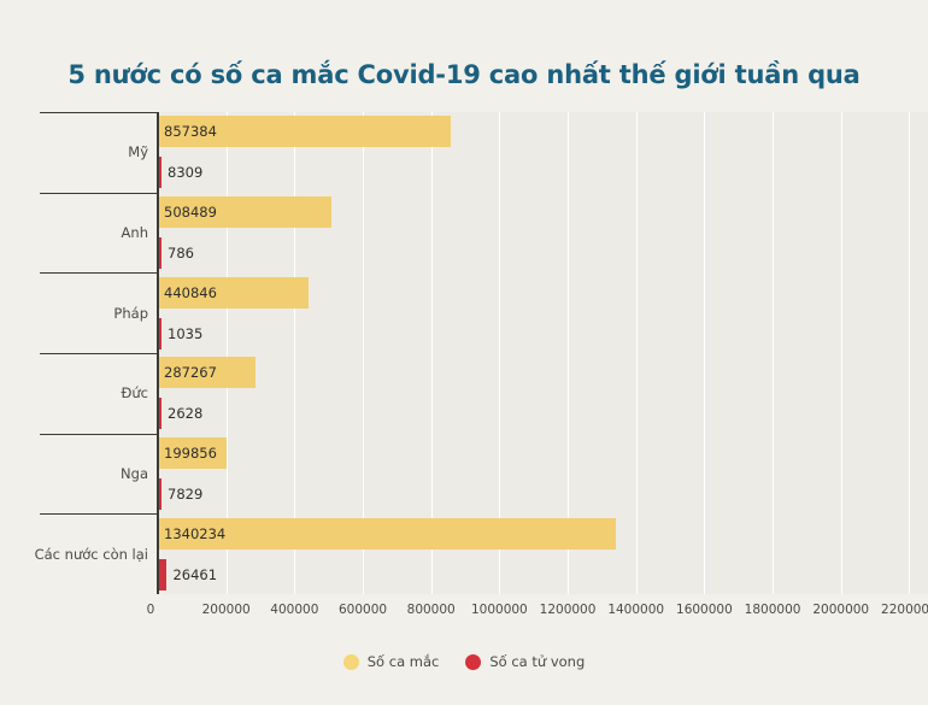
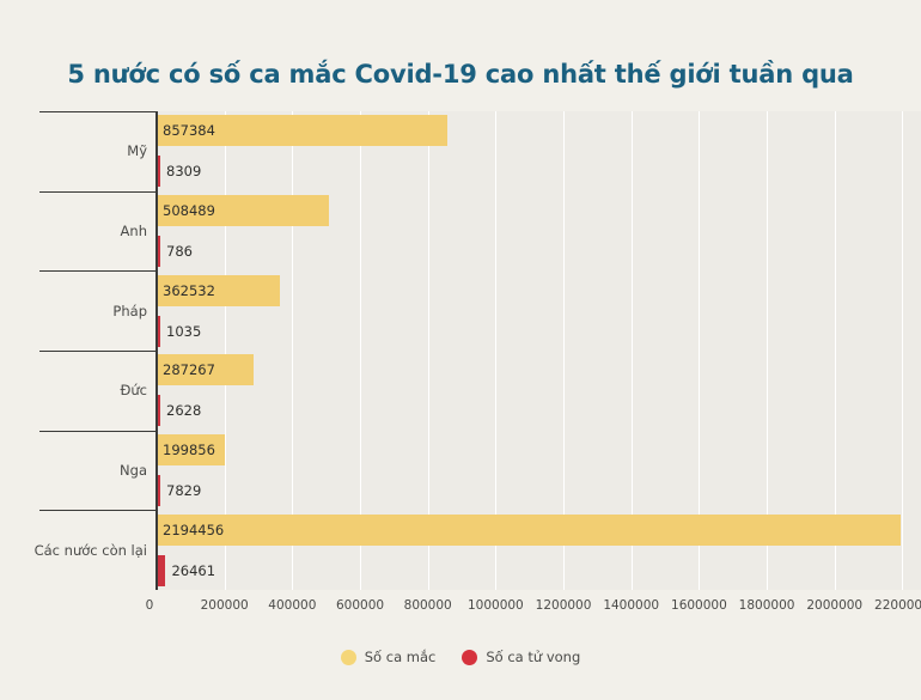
Số ca mắc/Pháp: 440846 -> 362532
Số ca mắc/Các nước còn lại: 1340234 -> 2194456
